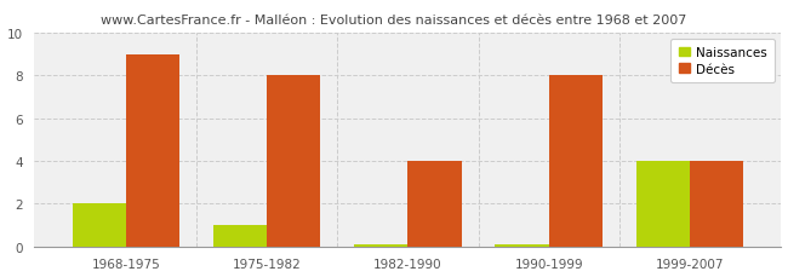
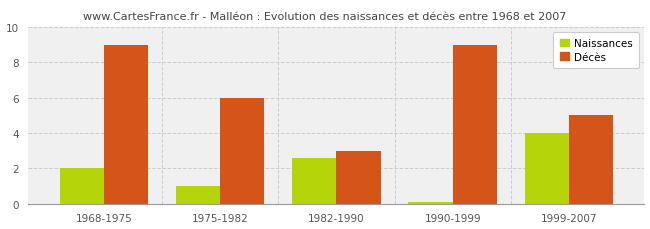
Décès/1975-1982: 8 -> 6
Naissances/1982-1990: 0.1 -> 2.6
Décès/1982-1990: 4 -> 3
Décès/1990-1999: 8 -> 9
Décès/1999-2007: 4 -> 5
